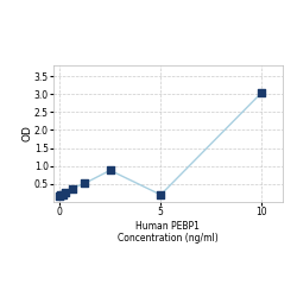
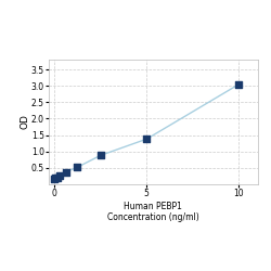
5: 0.20 -> 1.38
